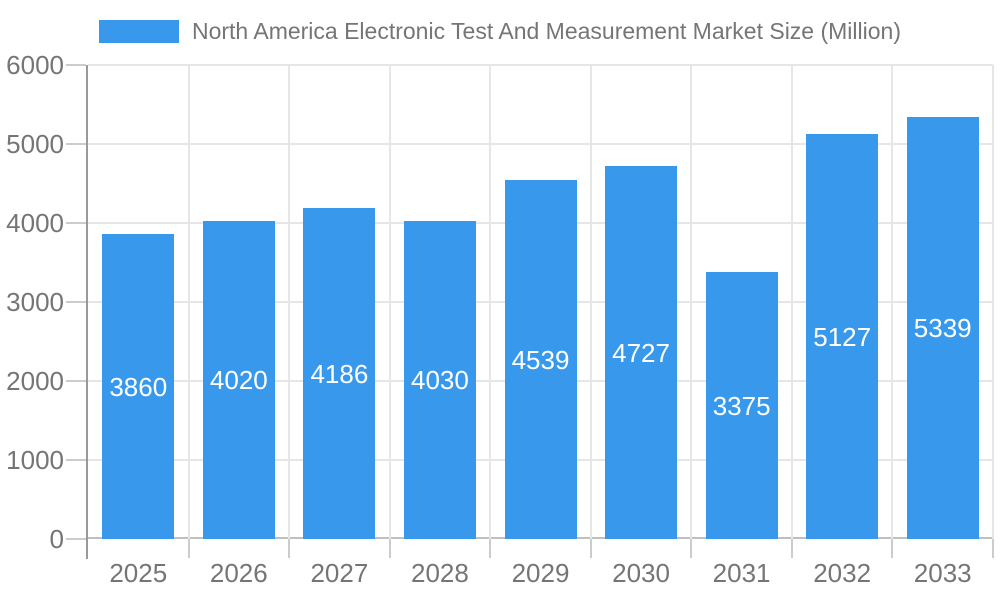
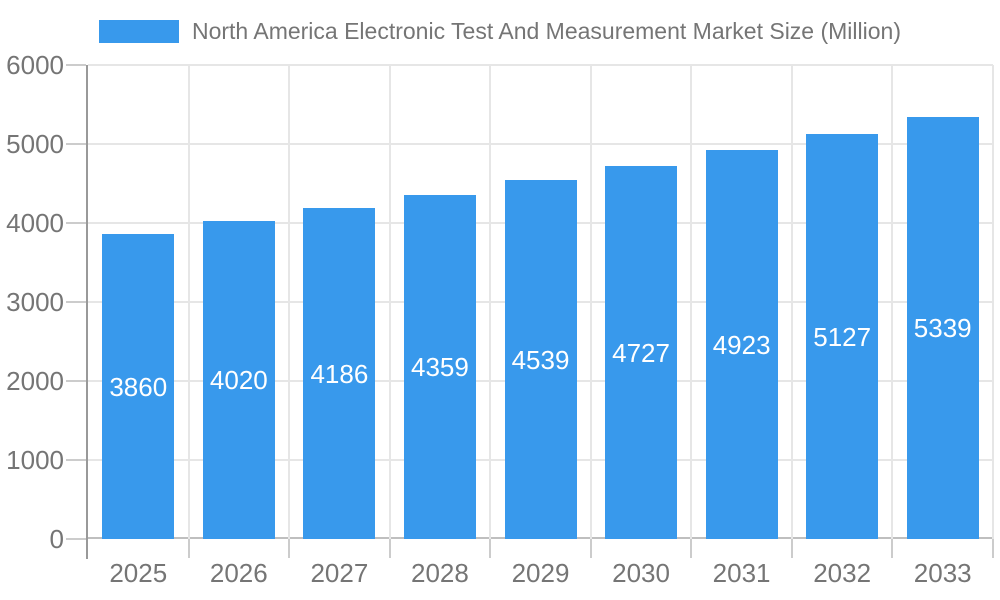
2028: 4030 -> 4359
2031: 3375 -> 4923
